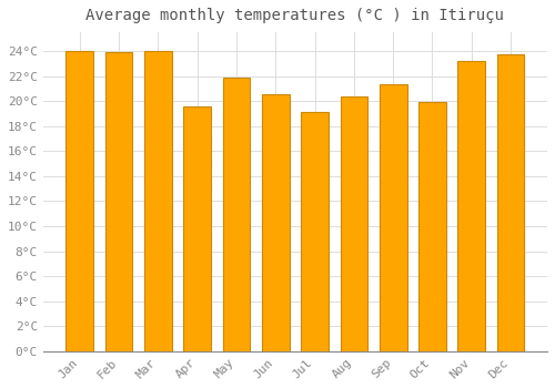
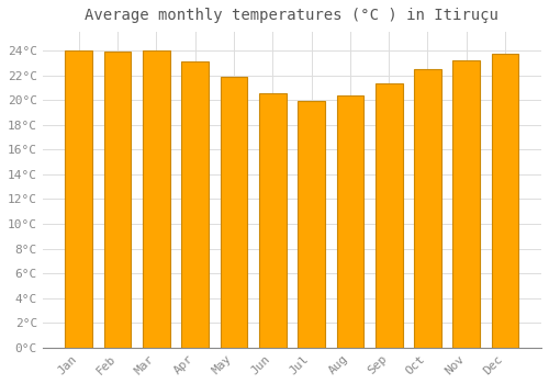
Apr: 19.6°C -> 23.1°C
Jul: 19.1°C -> 19.9°C
Oct: 19.9°C -> 22.5°C
